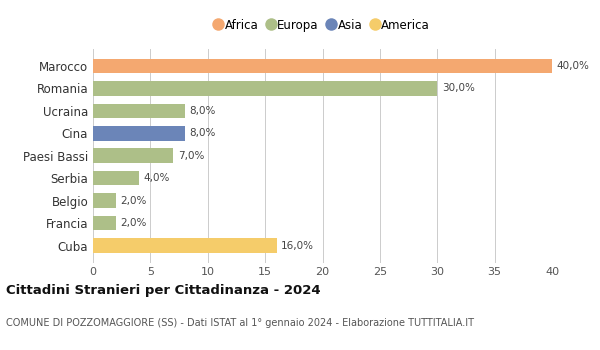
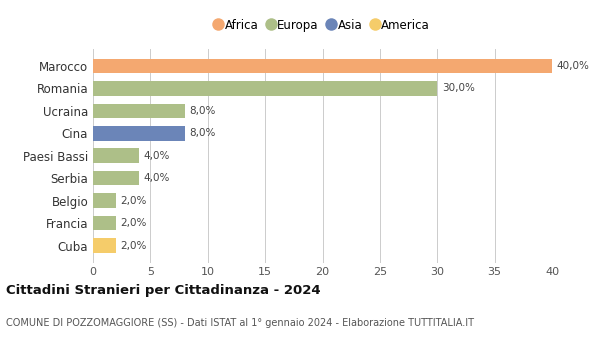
Paesi Bassi: 7,0% -> 4,0%
Cuba: 16,0% -> 2,0%
